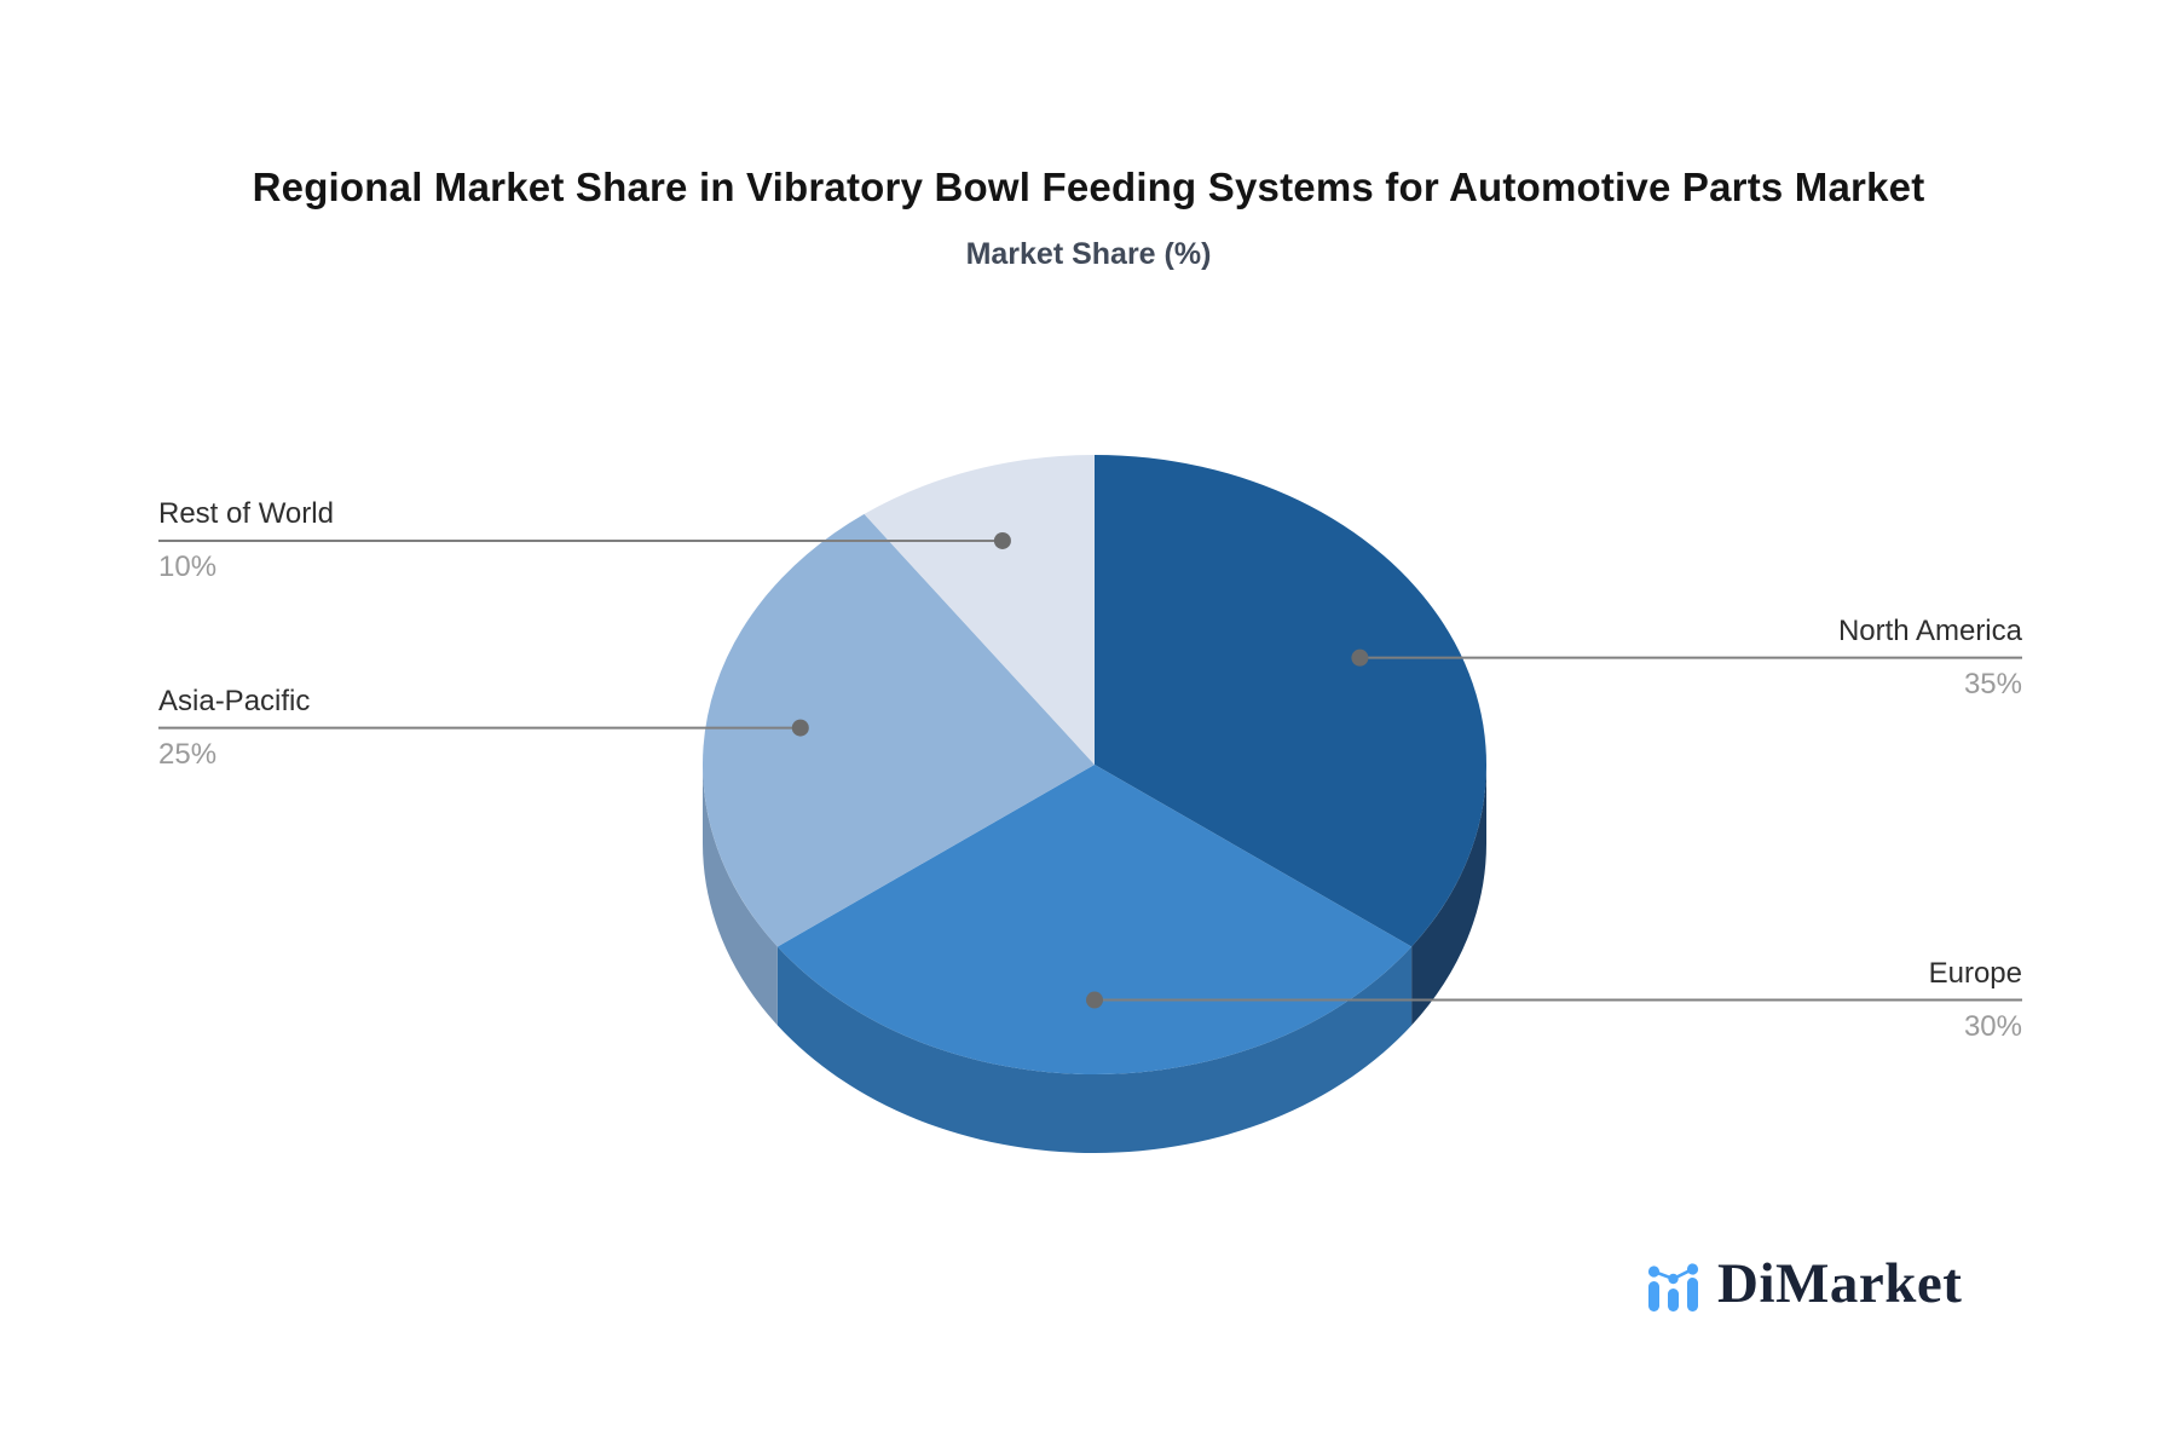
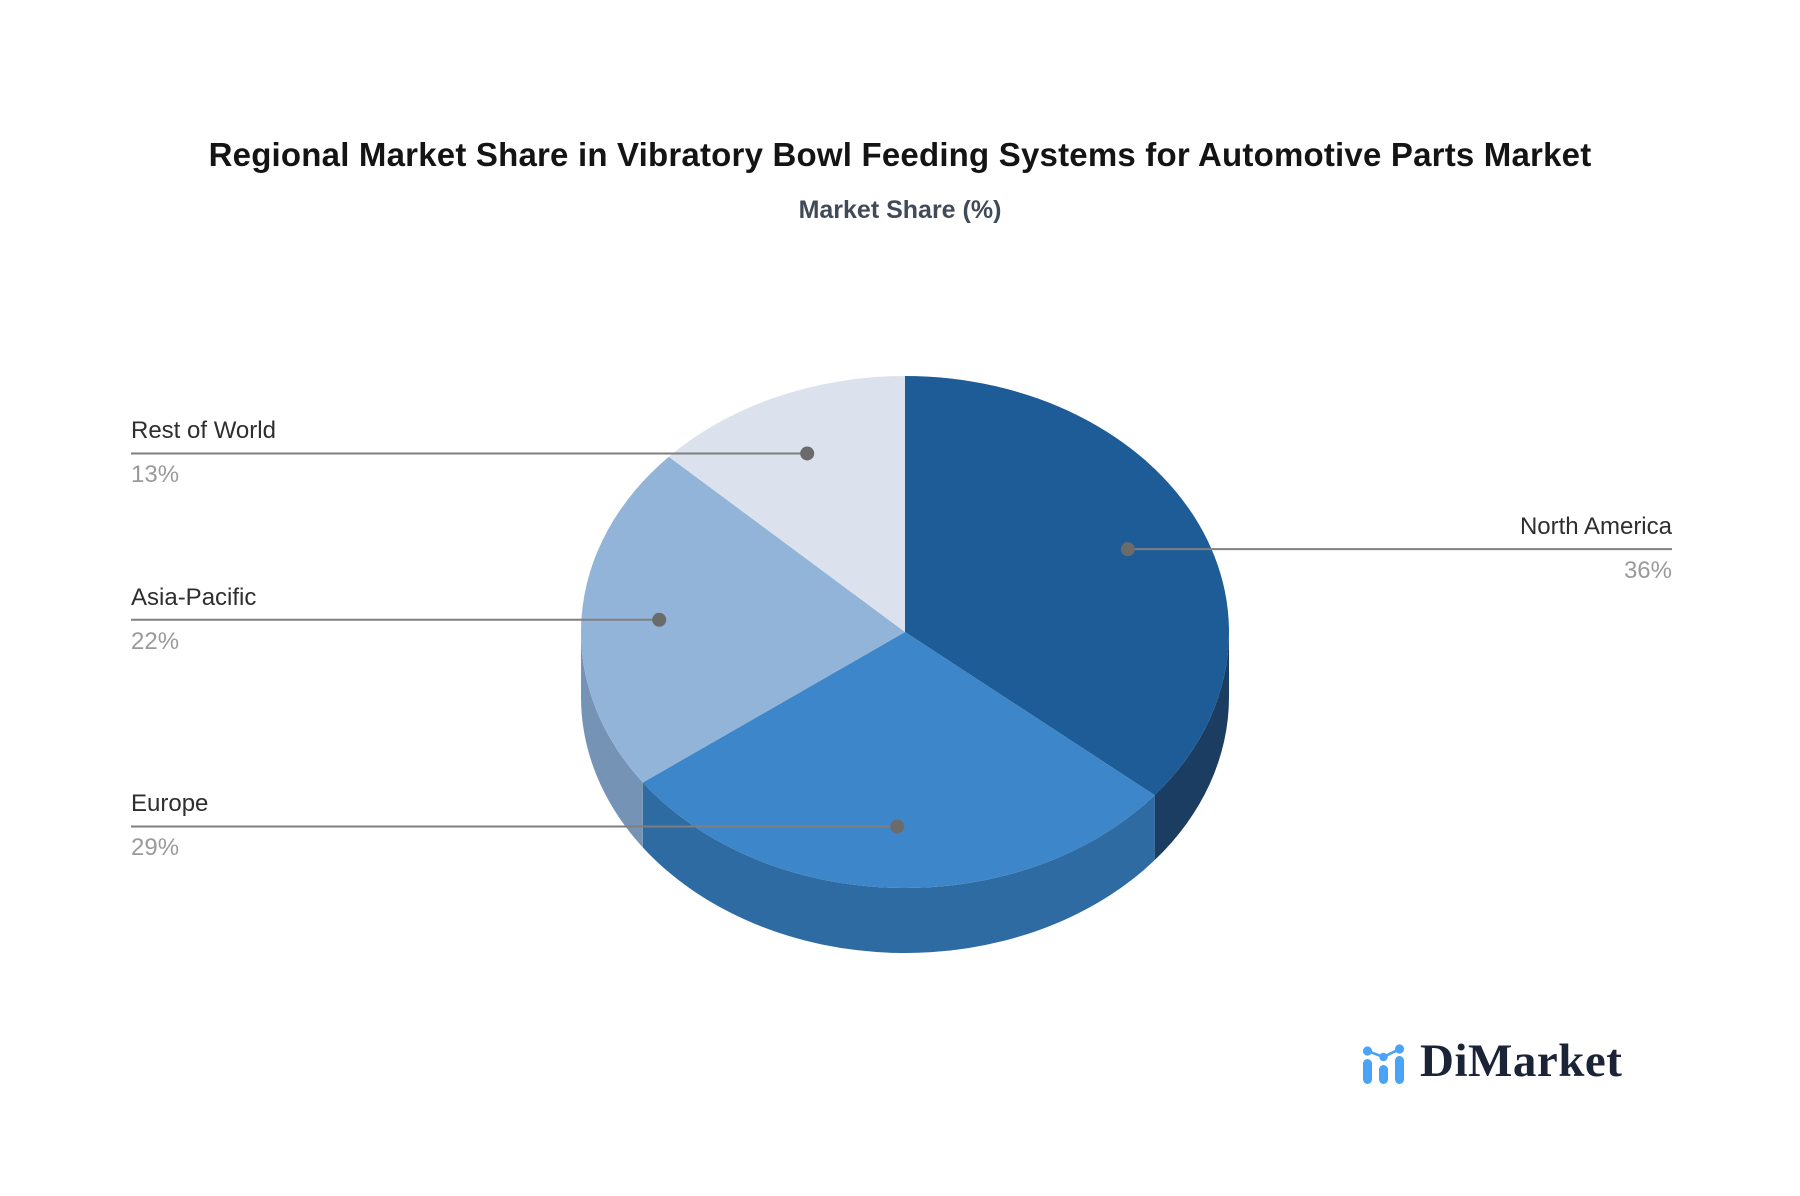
North America: 35% -> 36%
Europe: 30% -> 29%
Asia-Pacific: 25% -> 22%
Rest of World: 10% -> 13%
